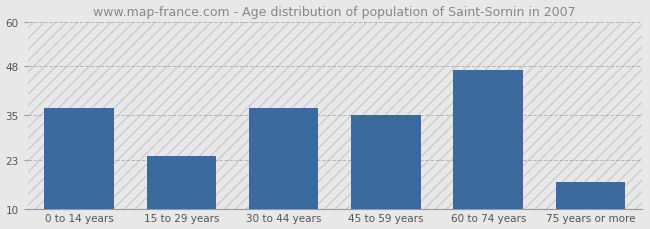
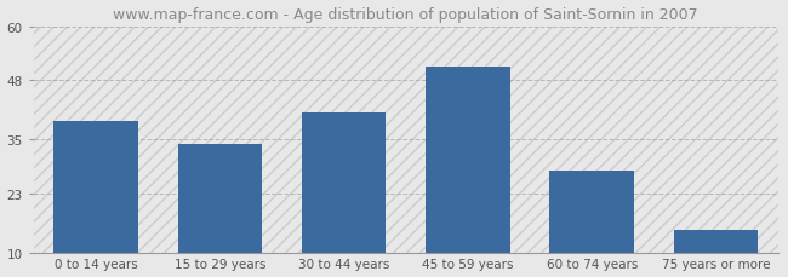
0 to 14 years: 37 -> 39
15 to 29 years: 24 -> 34
30 to 44 years: 37 -> 41
45 to 59 years: 35 -> 51
60 to 74 years: 47 -> 28
75 years or more: 17 -> 15
